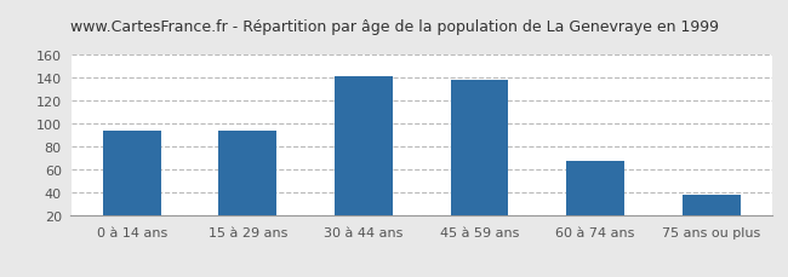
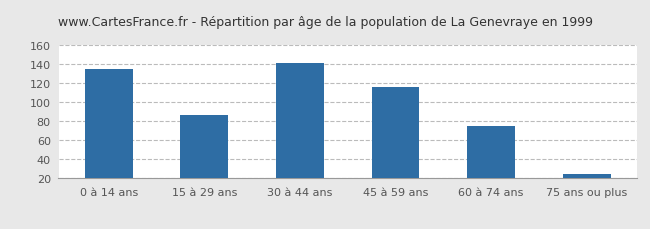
0 à 14 ans: 94 -> 135
15 à 29 ans: 94 -> 87
45 à 59 ans: 138 -> 116
60 à 74 ans: 68 -> 75
75 ans ou plus: 38 -> 25
